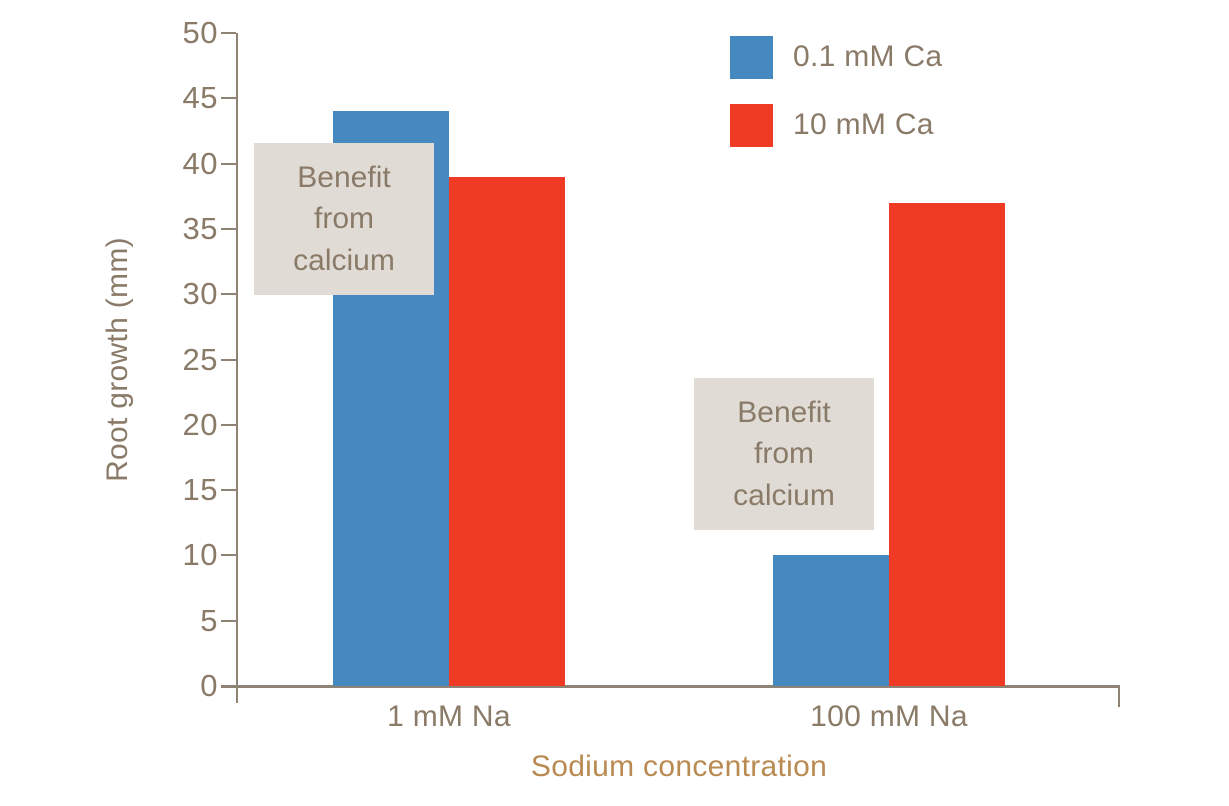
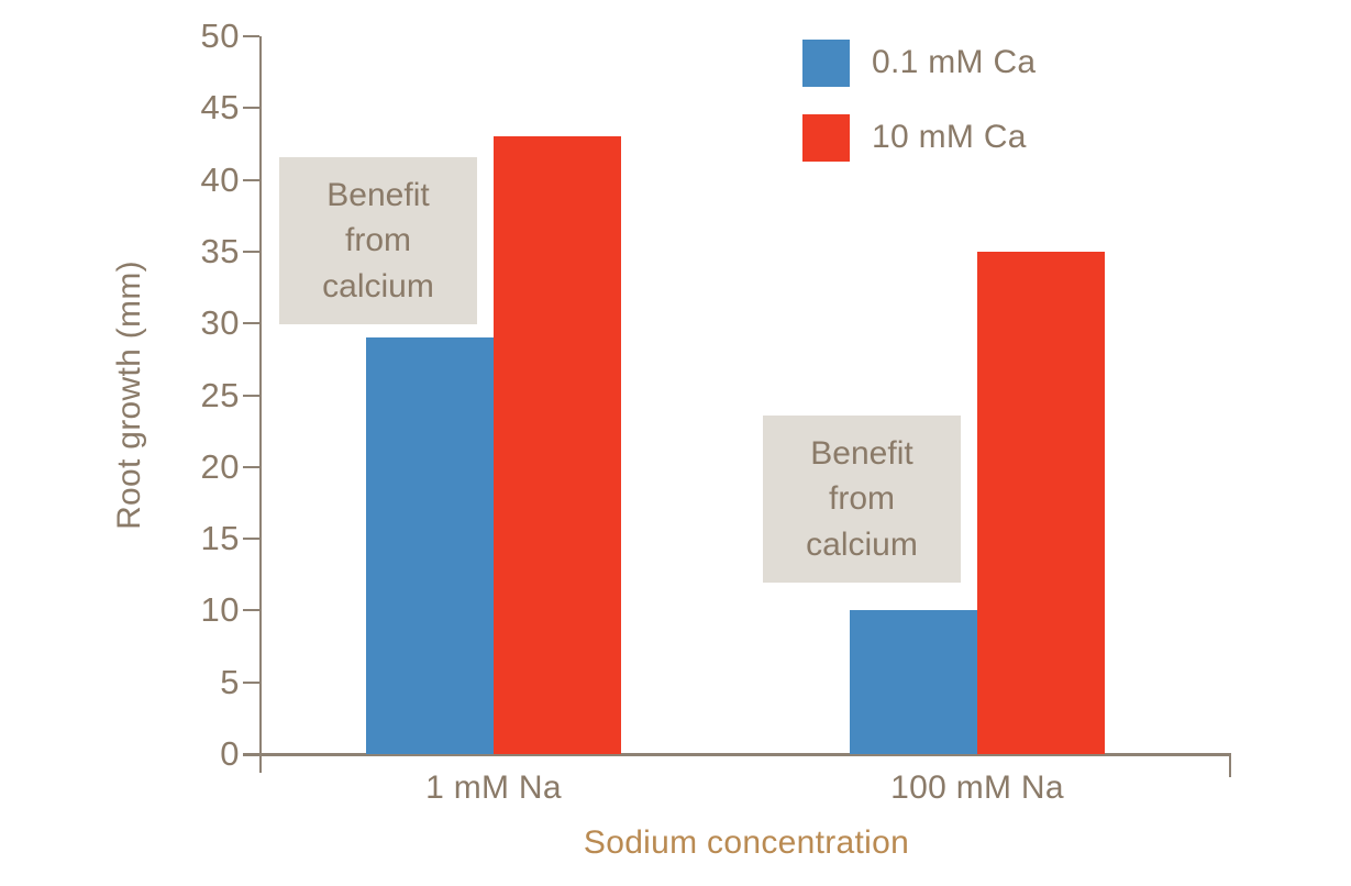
0.1 mM Ca/1 mM Na: 44 -> 29
10 mM Ca/1 mM Na: 39 -> 43
10 mM Ca/100 mM Na: 37 -> 35
